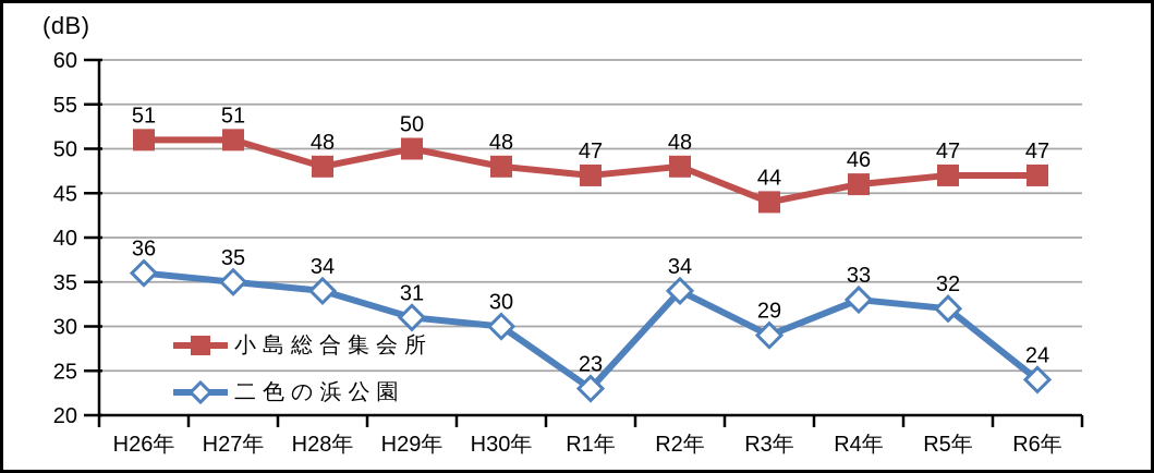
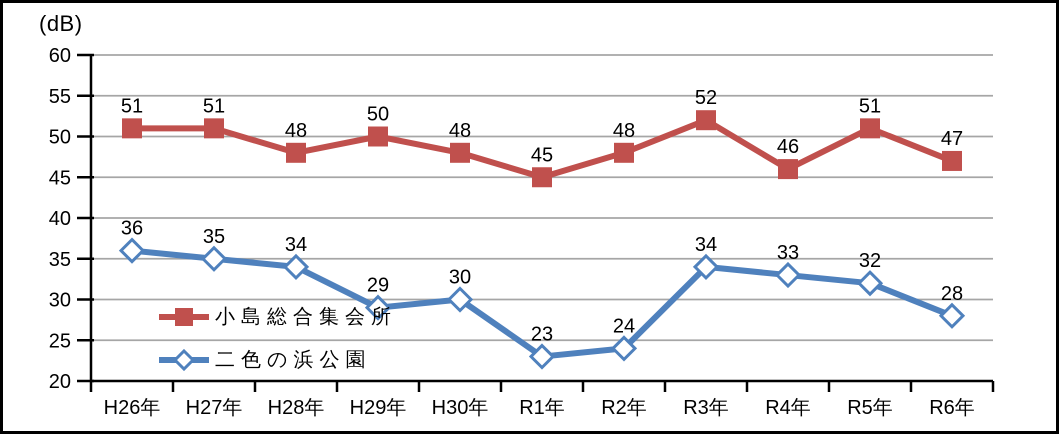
二色の浜公園/H29年: 31 -> 29
小島総合集会所/R1年: 47 -> 45
二色の浜公園/R2年: 34 -> 24
小島総合集会所/R3年: 44 -> 52
二色の浜公園/R3年: 29 -> 34
小島総合集会所/R5年: 47 -> 51
二色の浜公園/R6年: 24 -> 28
